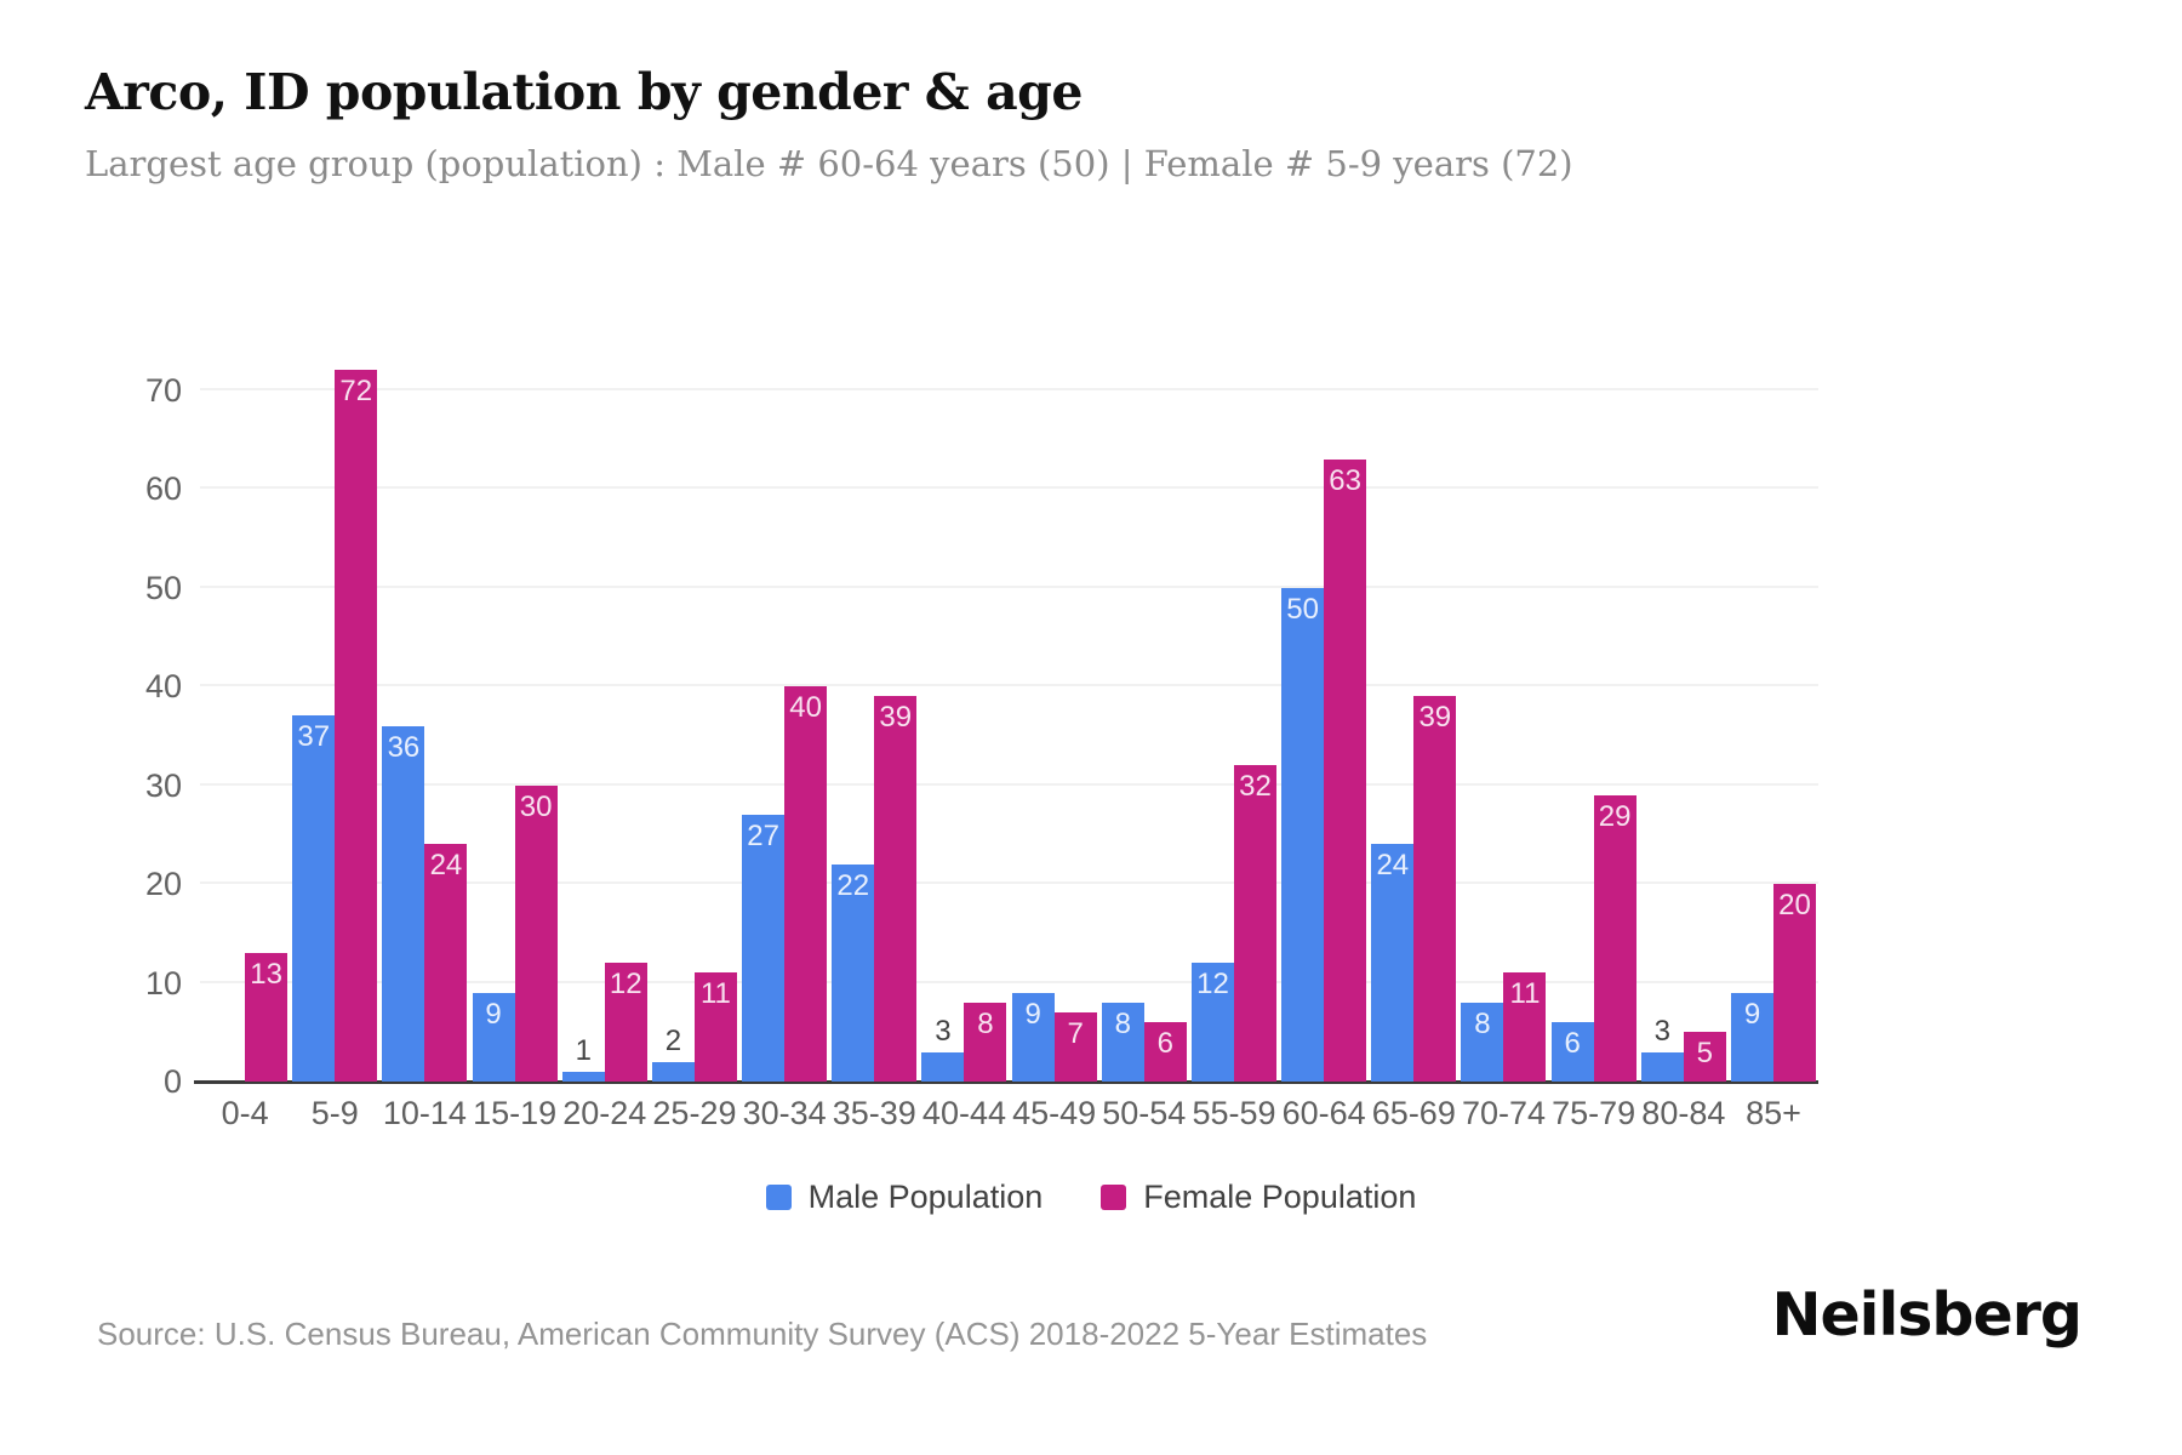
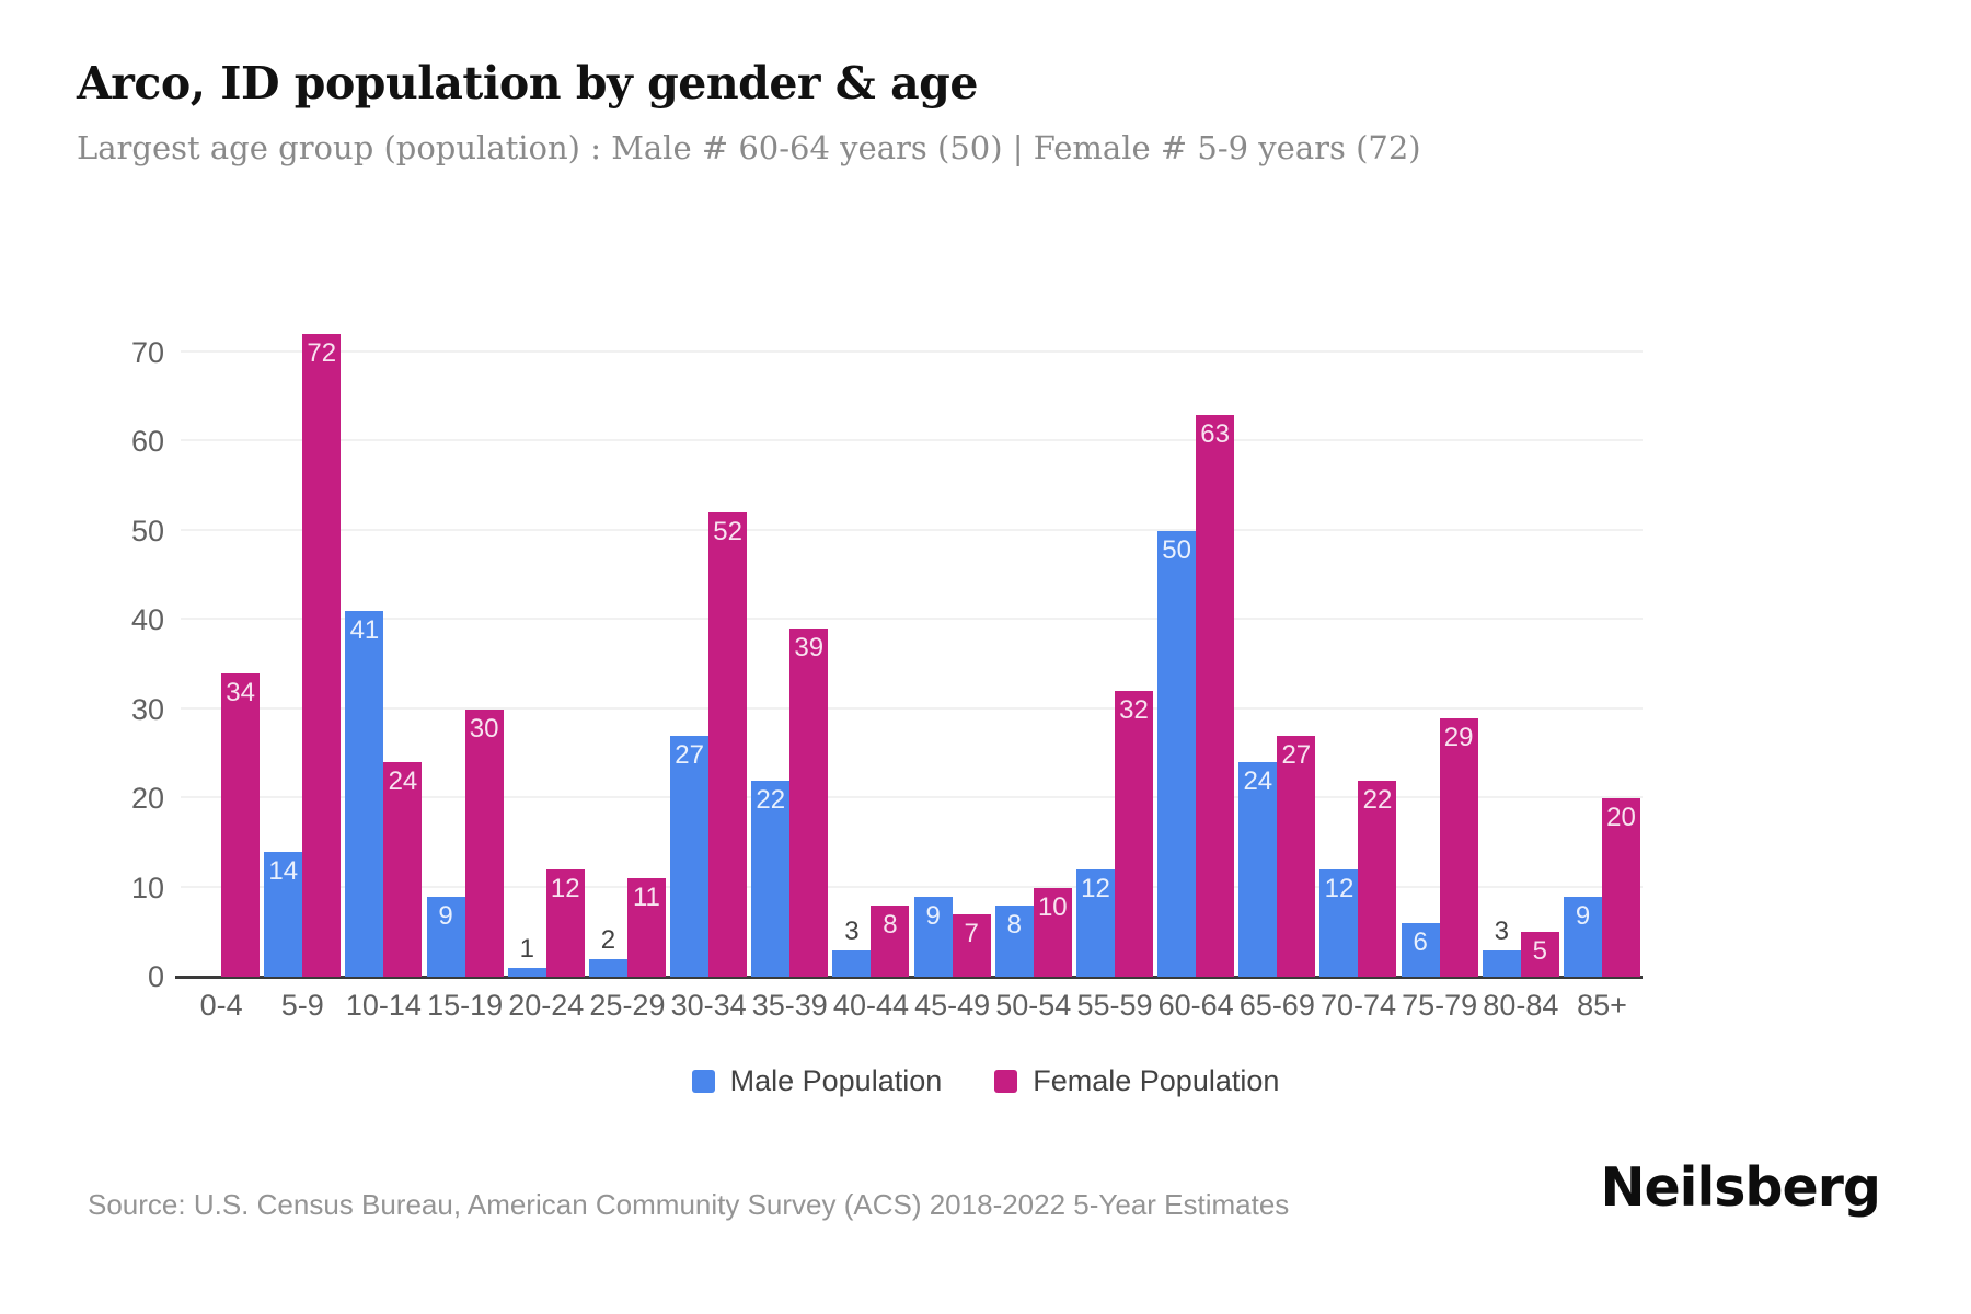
Female Population/0-4: 13 -> 34
Male Population/5-9: 37 -> 14
Male Population/10-14: 36 -> 41
Female Population/30-34: 40 -> 52
Female Population/50-54: 6 -> 10
Female Population/65-69: 39 -> 27
Male Population/70-74: 8 -> 12
Female Population/70-74: 11 -> 22
